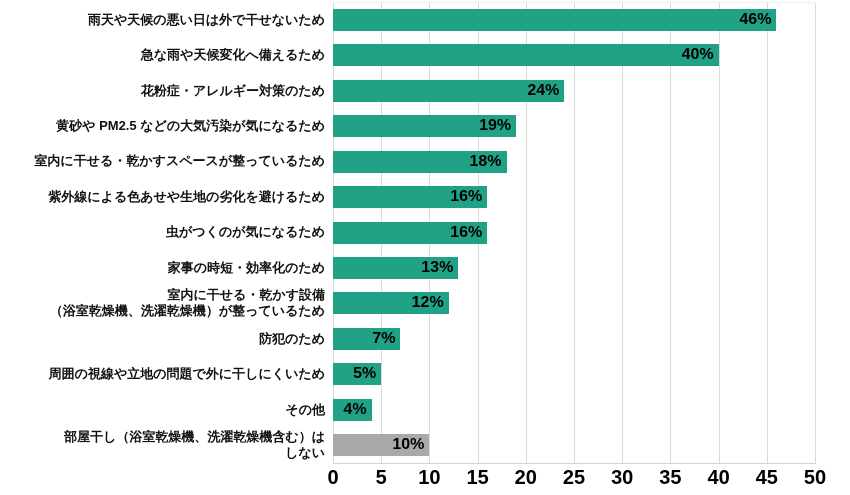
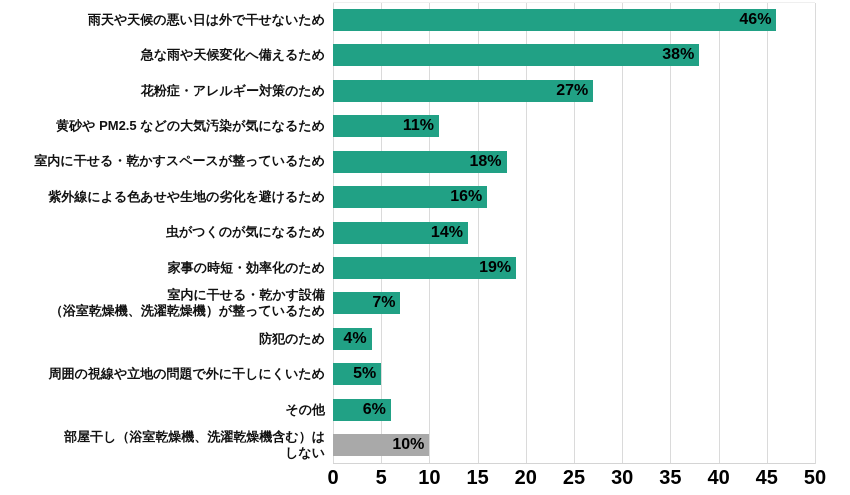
急な雨や天候変化へ備えるため: 40% -> 38%
花粉症・アレルギー対策のため: 24% -> 27%
黄砂や PM2.5 などの大気汚染が気になるため: 19% -> 11%
虫がつくのが気になるため: 16% -> 14%
家事の時短・効率化のため: 13% -> 19%
室内に干せる・乾かす設備 （浴室乾燥機、洗濯乾燥機）が整っているため: 12% -> 7%
防犯のため: 7% -> 4%
その他: 4% -> 6%
